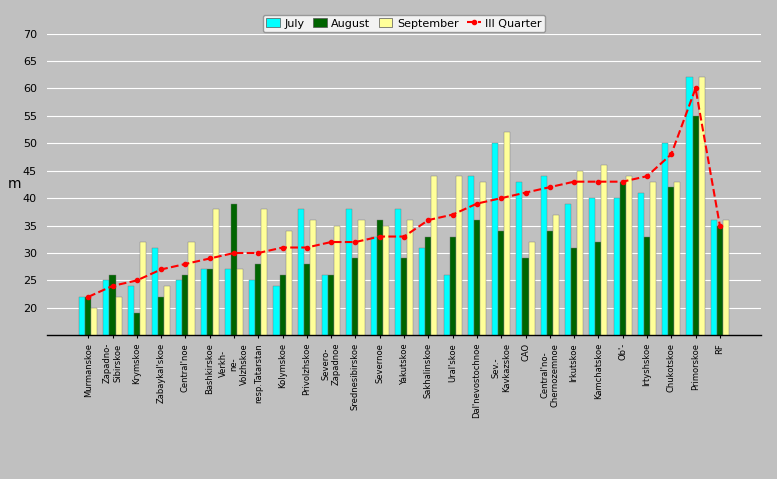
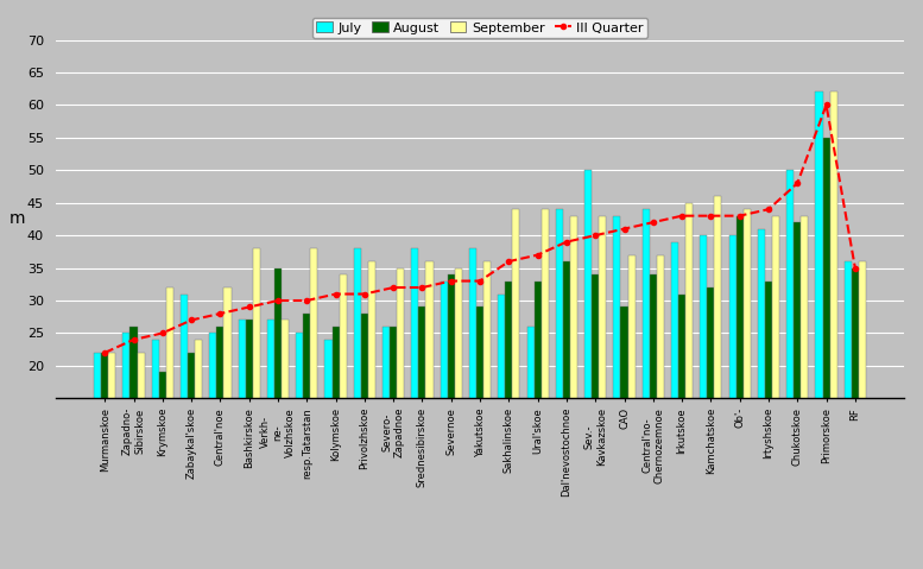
September/Murmanskoe: 20 -> 22
August/Verkh- ne- Volzhskoe: 39 -> 35
August/Severnoe: 36 -> 34
September/Sev.- Kavkazskoe: 52 -> 43
September/CAO: 32 -> 37
